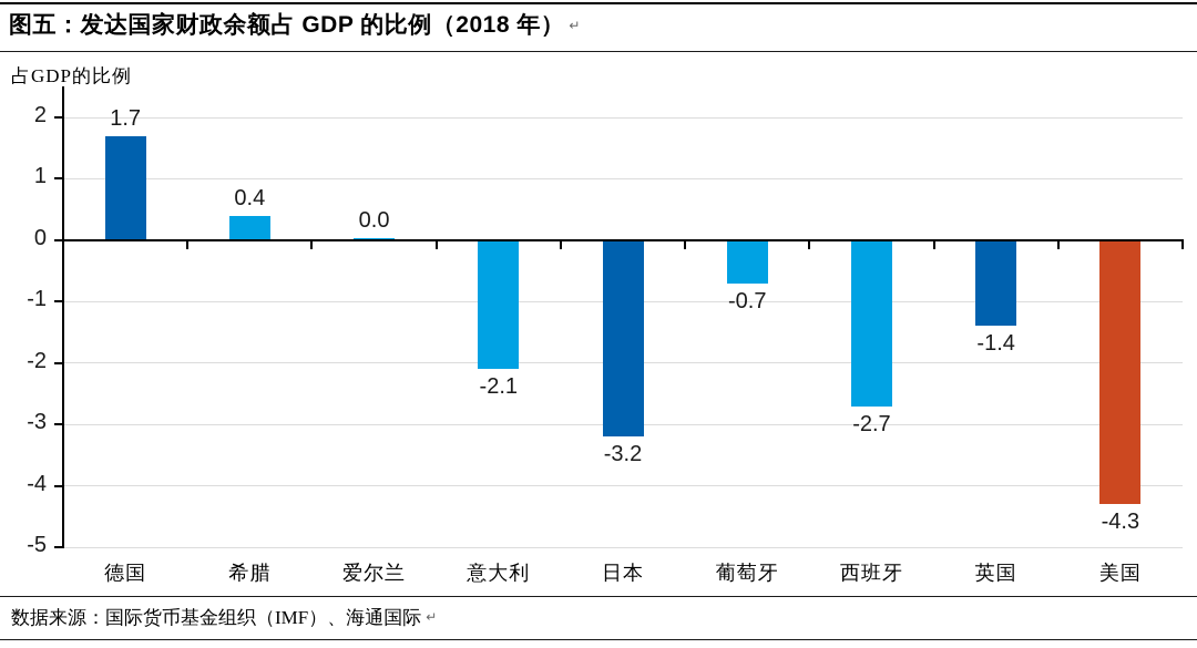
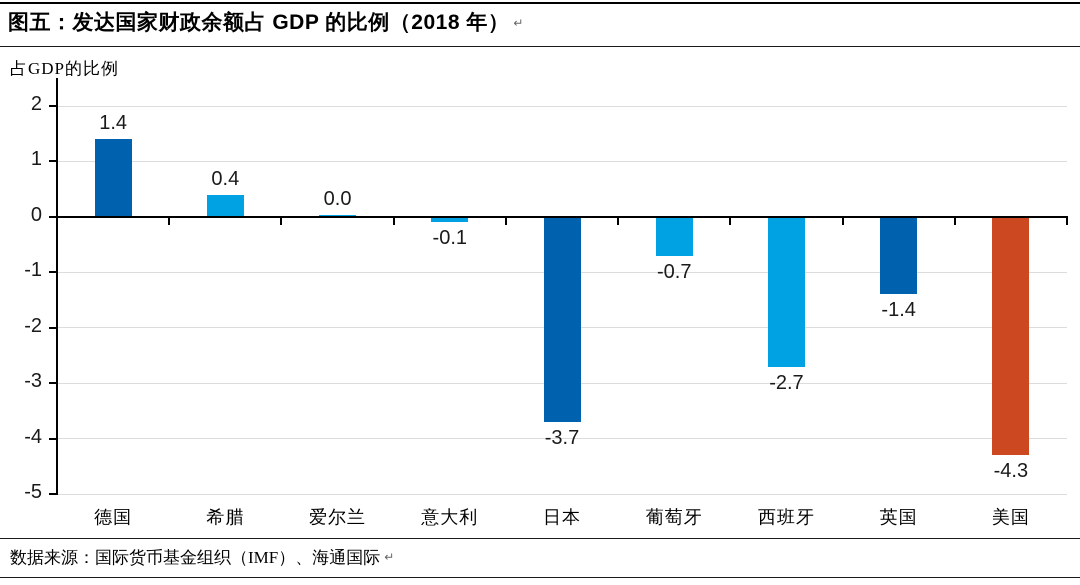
德国: 1.7 -> 1.4
意大利: -2.1 -> -0.1
日本: -3.2 -> -3.7
